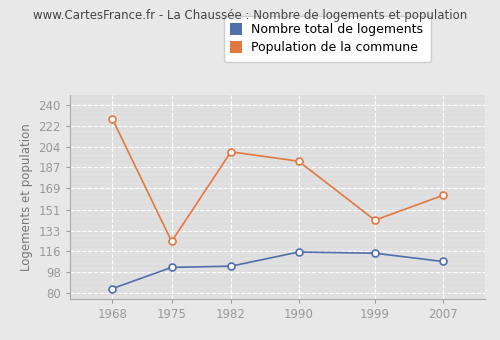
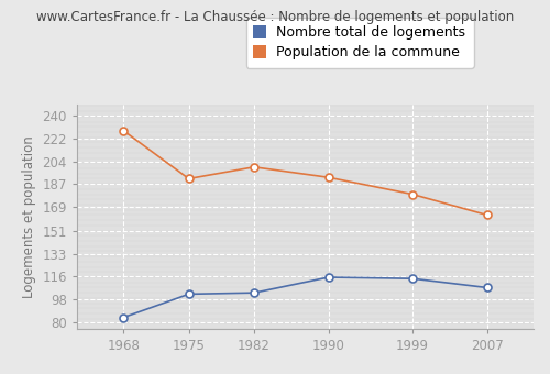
Population de la commune/1975: 124 -> 191
Population de la commune/1999: 142 -> 179
